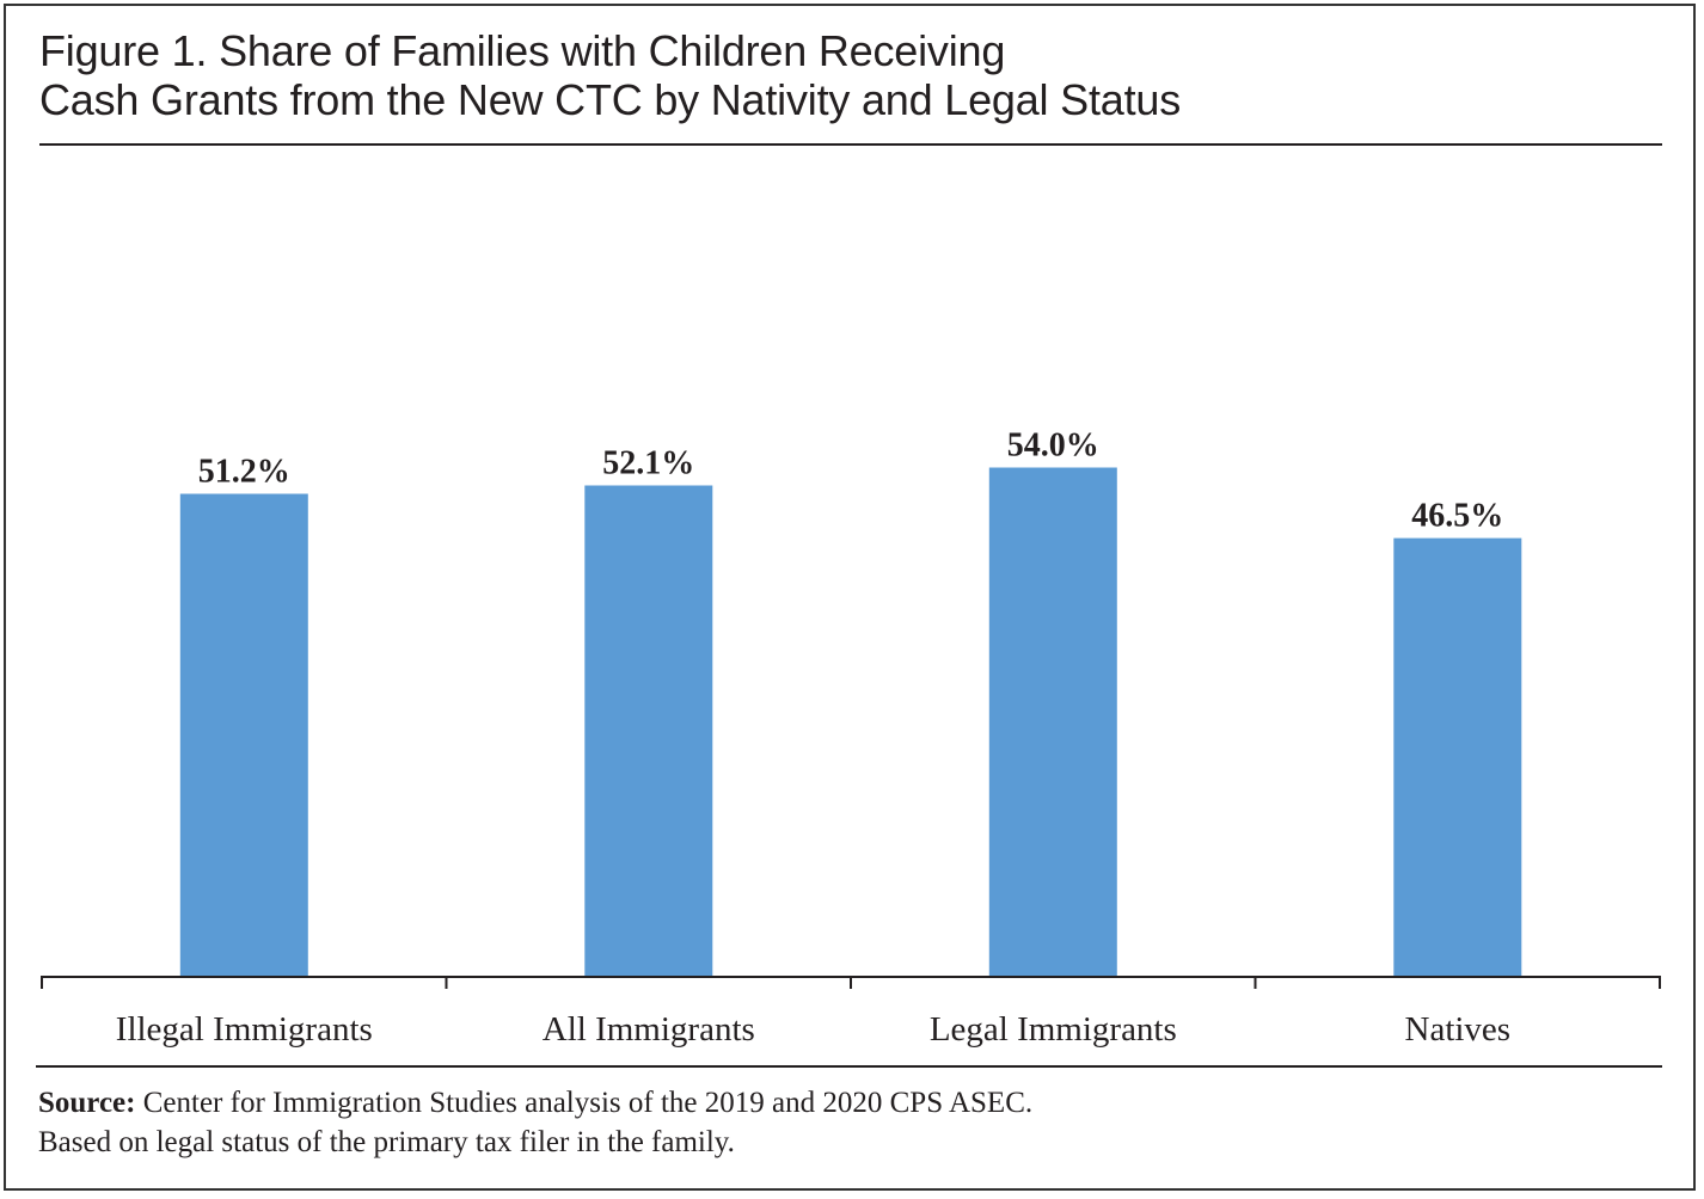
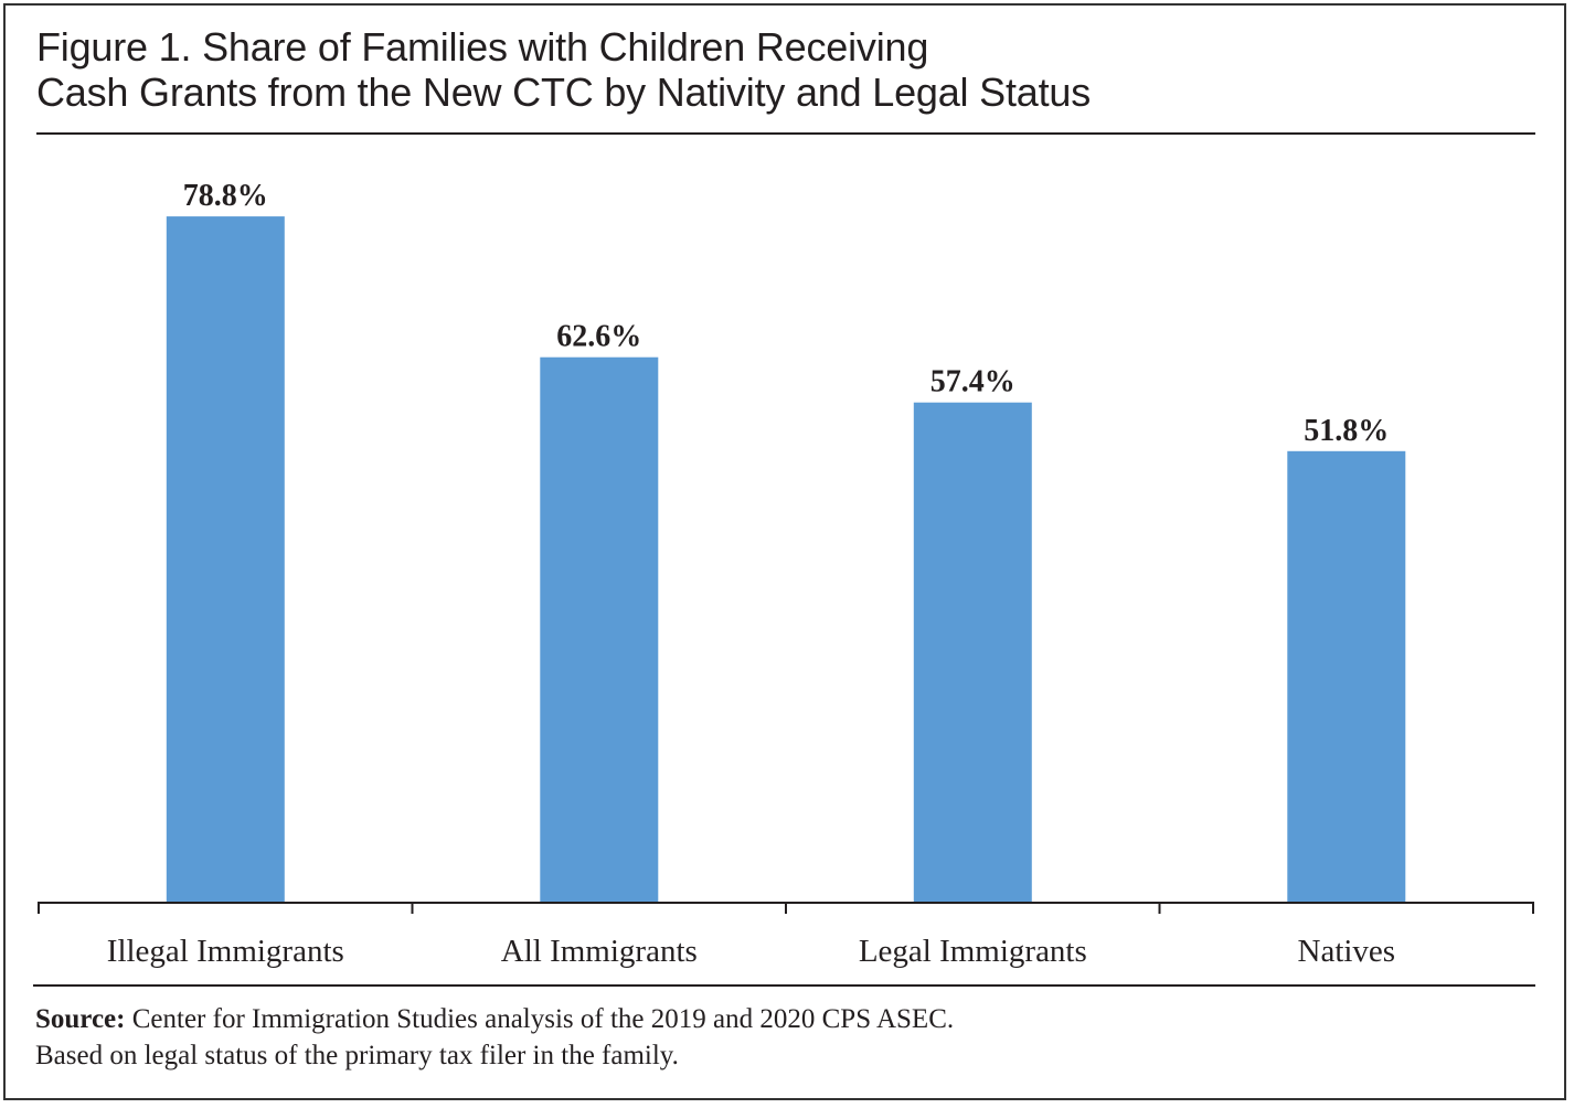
Illegal Immigrants: 51.2% -> 78.8%
All Immigrants: 52.1% -> 62.6%
Legal Immigrants: 54.0% -> 57.4%
Natives: 46.5% -> 51.8%
